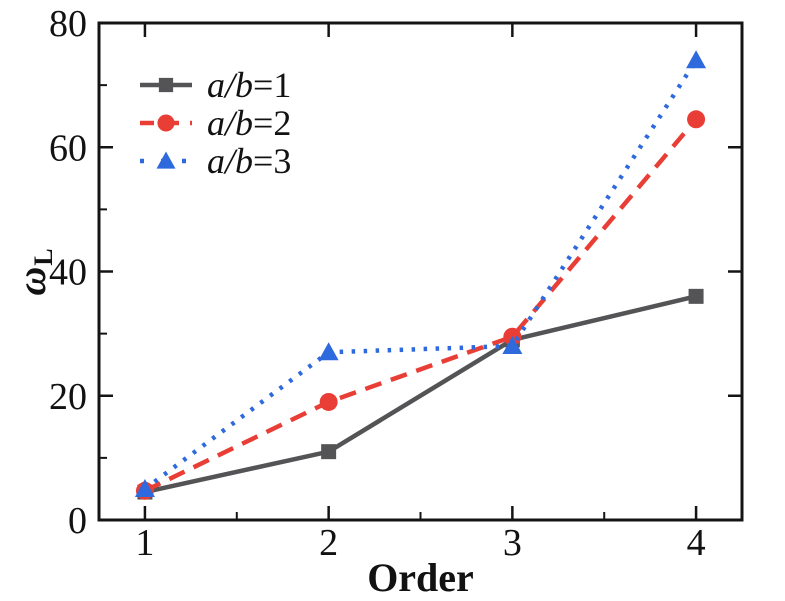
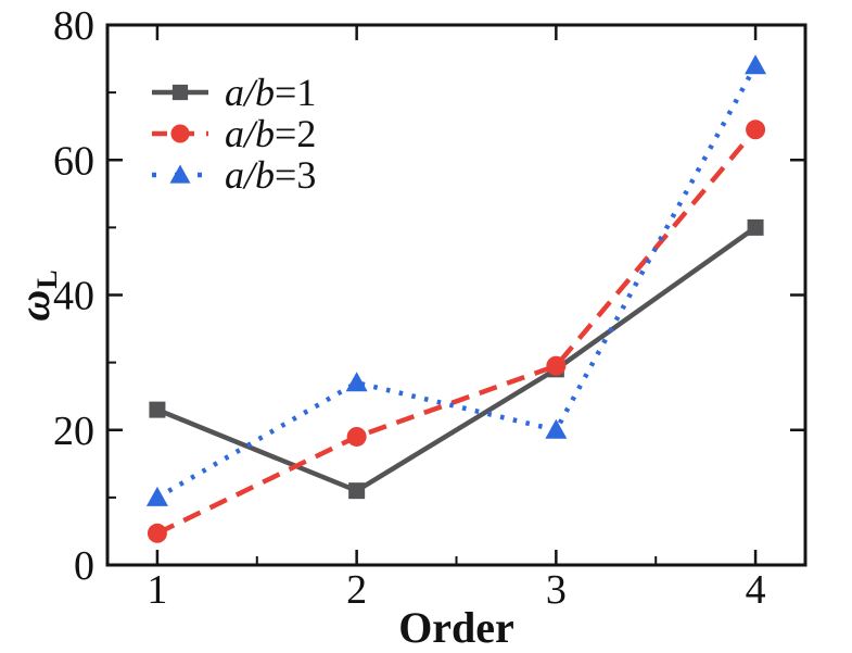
a/b=1/1: 4 -> 23
a/b=3/1: 5 -> 10
a/b=3/3: 28 -> 20
a/b=1/4: 36 -> 50
